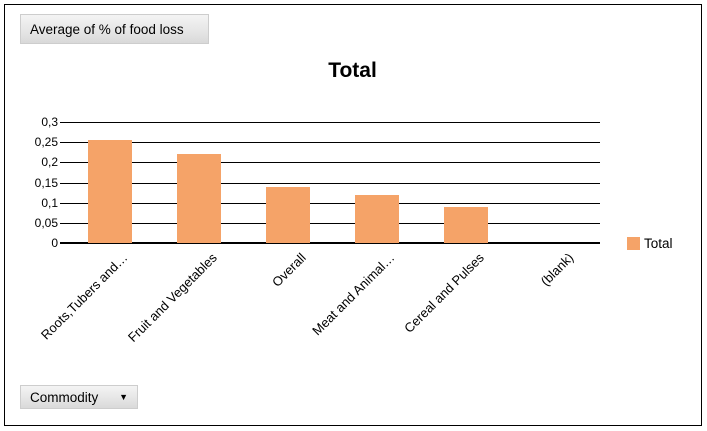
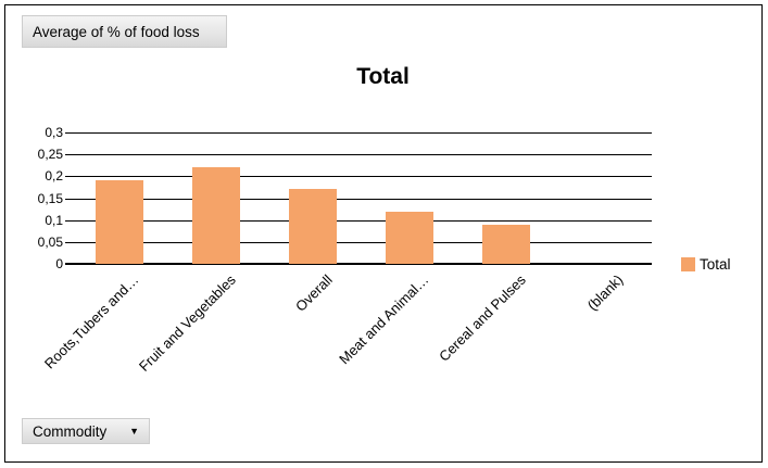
Roots,Tubers and…: 0,26 -> 0,19
Overall: 0,14 -> 0,17
